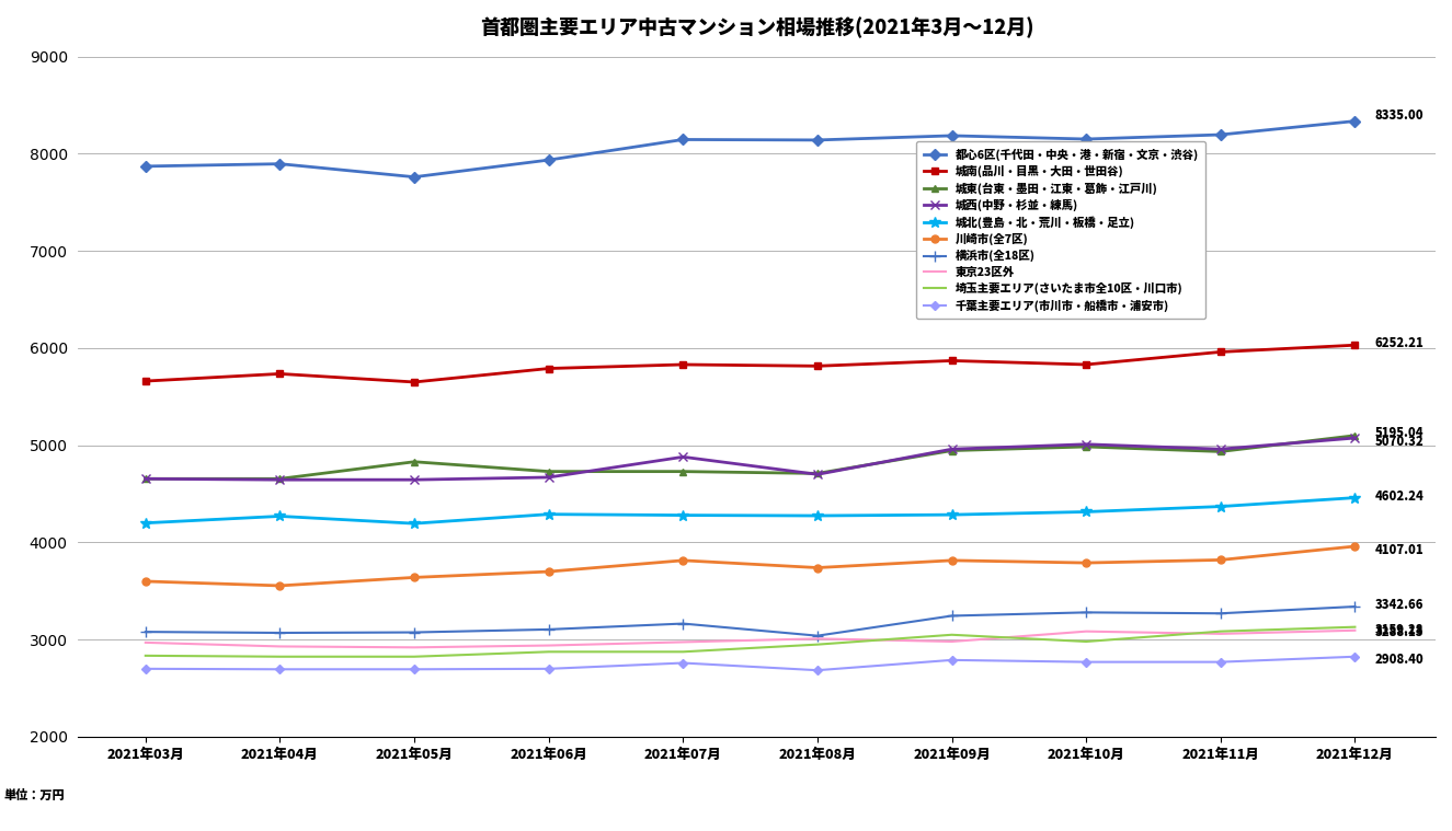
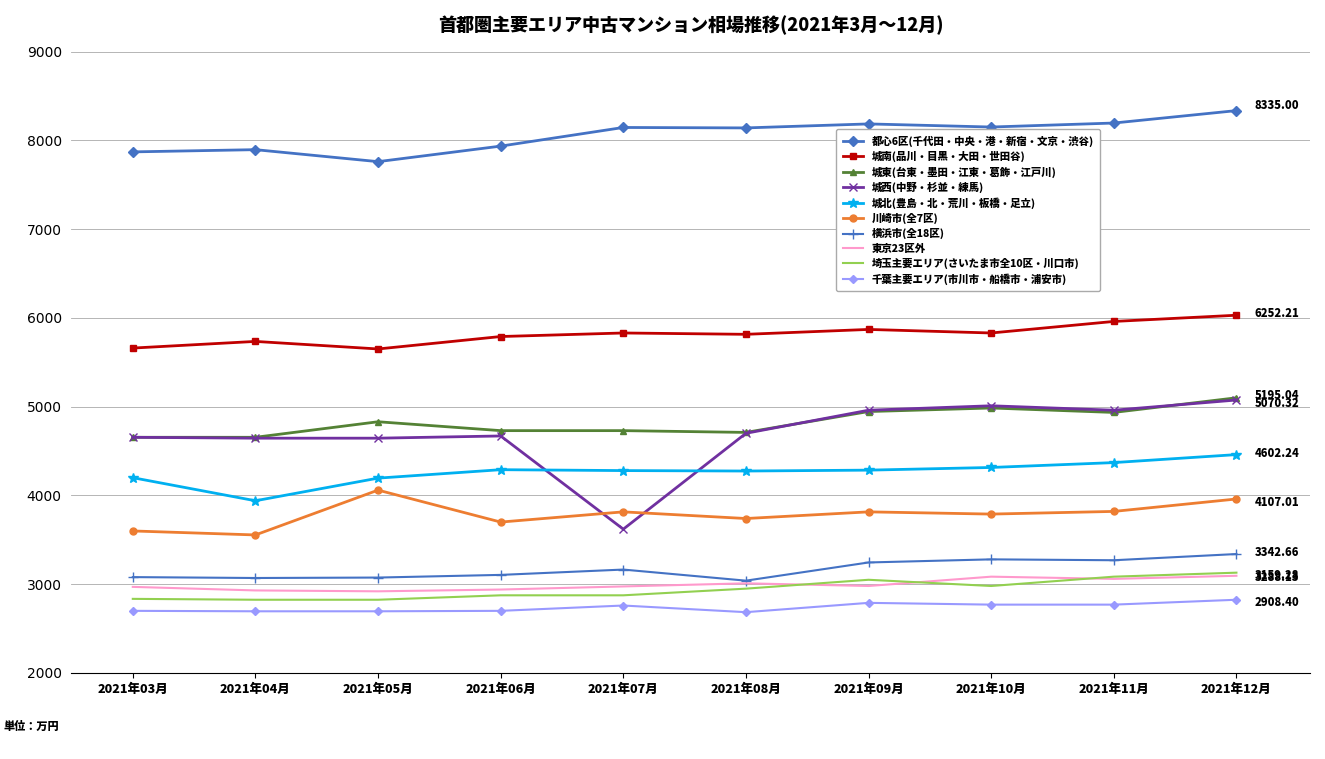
城北(豊島・北・荒川・板橋・足立)/2021年04月: 4270 -> 3940
川崎市(全7区)/2021年05月: 3640 -> 4060
城西(中野・杉並・練馬)/2021年07月: 4880 -> 3620
